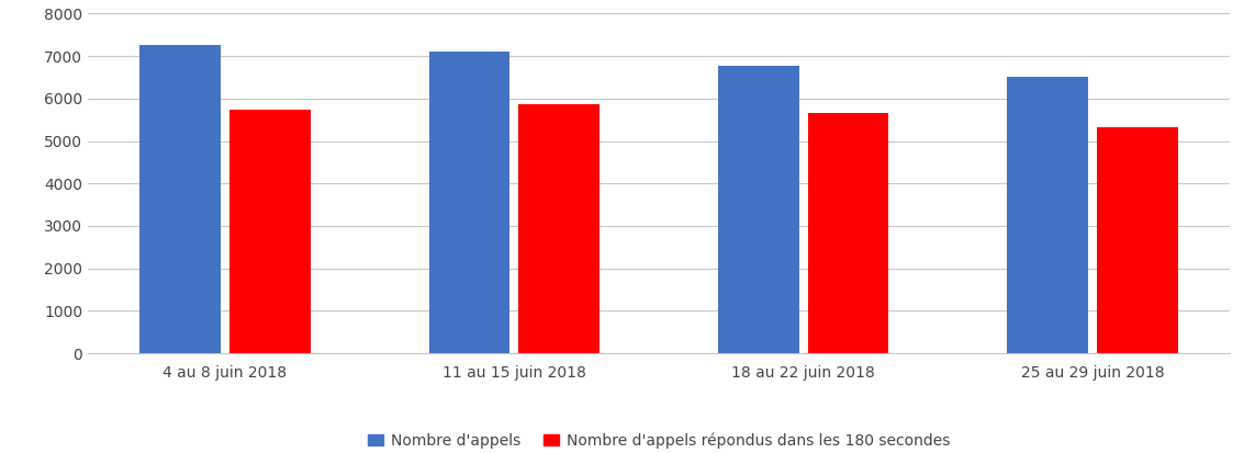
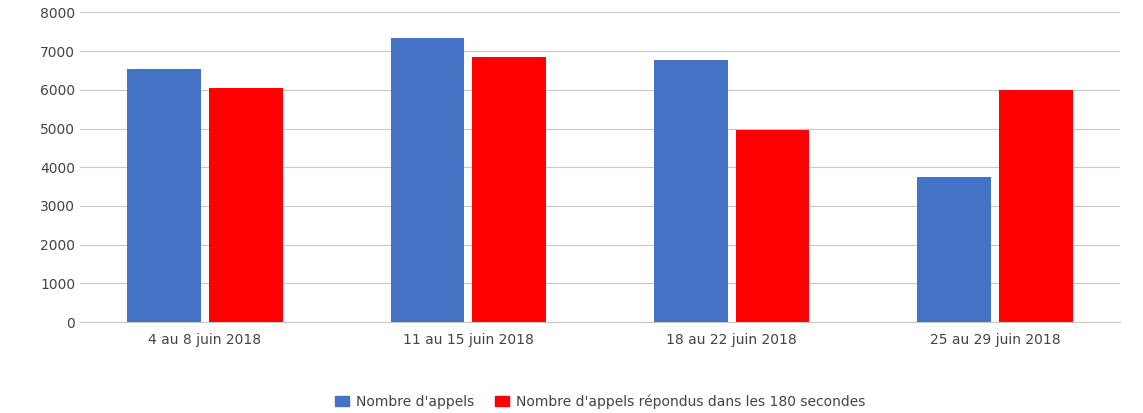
Nombre d'appels/4 au 8 juin 2018: 7250 -> 6550
Nombre d'appels répondus dans les 180 secondes/4 au 8 juin 2018: 5730 -> 6050
Nombre d'appels/11 au 15 juin 2018: 7100 -> 7350
Nombre d'appels répondus dans les 180 secondes/11 au 15 juin 2018: 5870 -> 6850
Nombre d'appels répondus dans les 180 secondes/18 au 22 juin 2018: 5650 -> 4950
Nombre d'appels/25 au 29 juin 2018: 6500 -> 3750
Nombre d'appels répondus dans les 180 secondes/25 au 29 juin 2018: 5320 -> 6000
